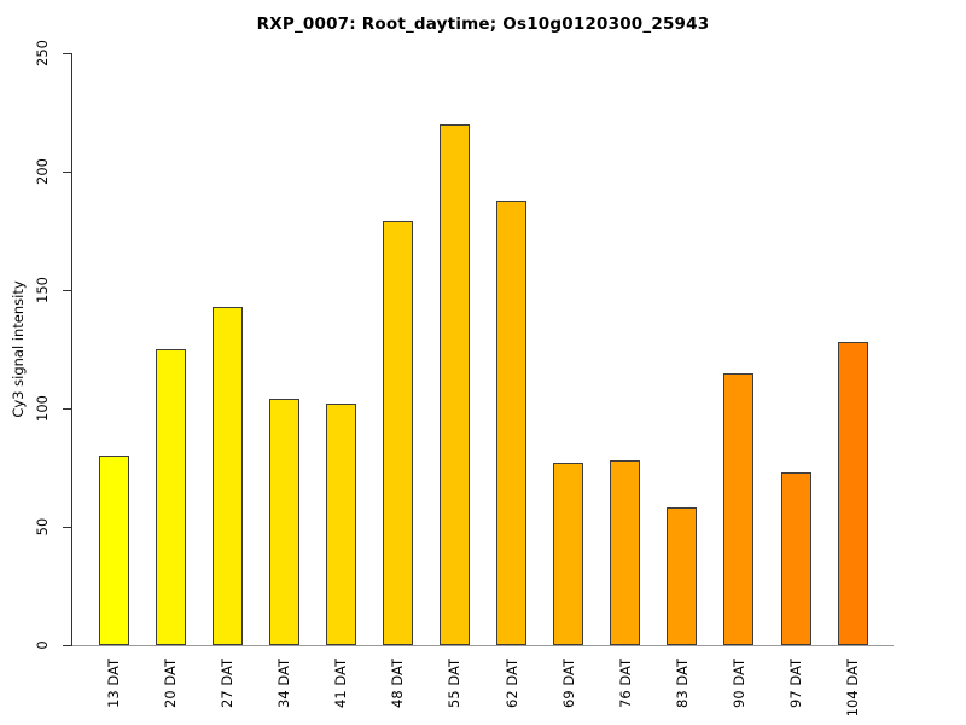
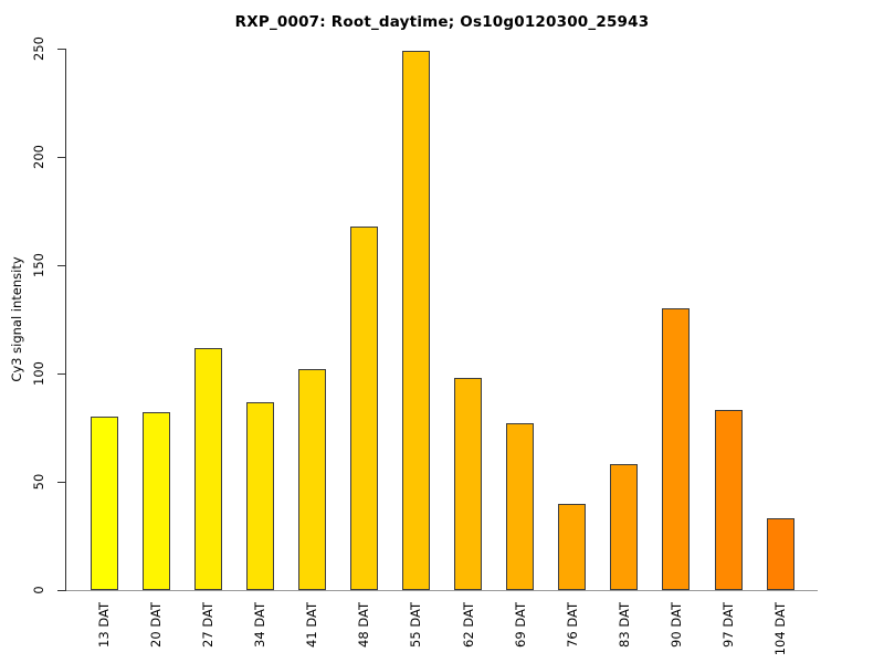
20 DAT: 125 -> 82
27 DAT: 143 -> 112
34 DAT: 104 -> 87
48 DAT: 179 -> 168
55 DAT: 220 -> 249
62 DAT: 188 -> 98
76 DAT: 78 -> 40
90 DAT: 115 -> 130
97 DAT: 73 -> 83
104 DAT: 128 -> 33
